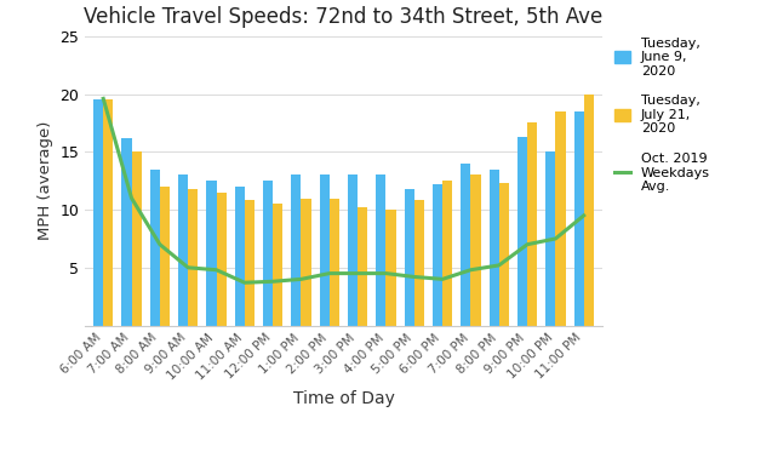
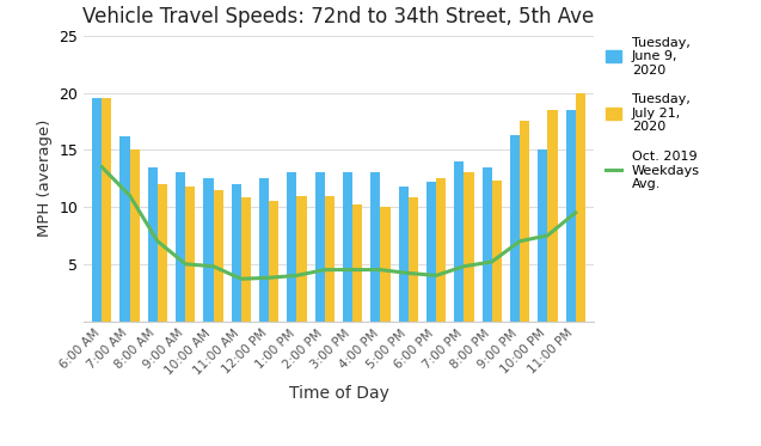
Oct. 2019 Weekdays Avg./6:00 AM: 19.6 -> 13.5
